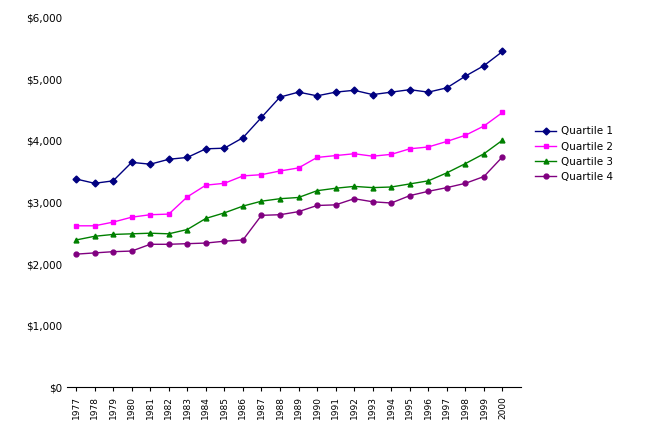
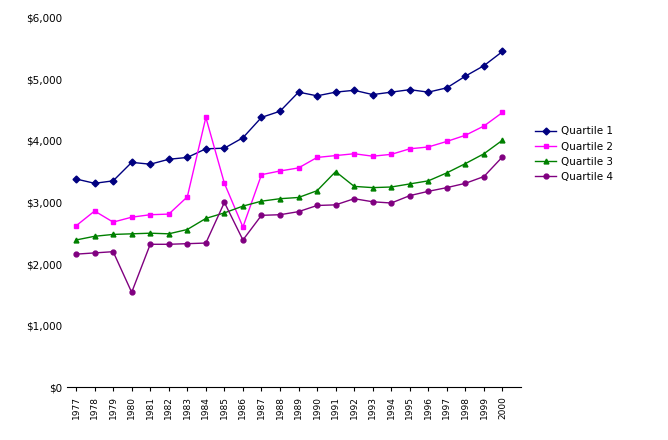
Quartile 2/1978: $2,620 -> $2,860
Quartile 4/1980: $2,210 -> $1,540
Quartile 2/1984: $3,280 -> $4,380
Quartile 4/1985: $2,370 -> $3,000
Quartile 2/1986: $3,430 -> $2,600
Quartile 1/1988: $4,710 -> $4,480
Quartile 3/1991: $3,230 -> $3,500
